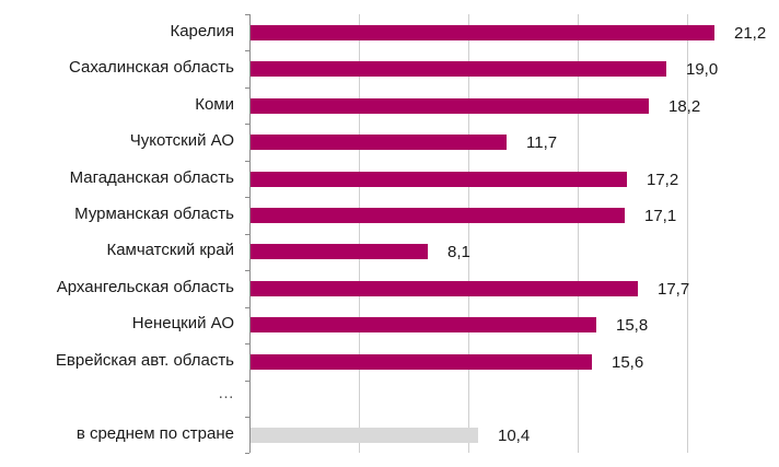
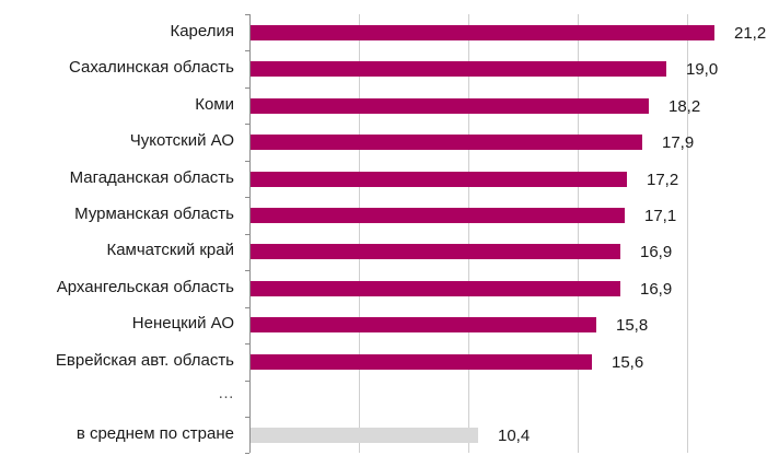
Чукотский АО: 11,7 -> 17,9
Камчатский край: 8,1 -> 16,9
Архангельская область: 17,7 -> 16,9
